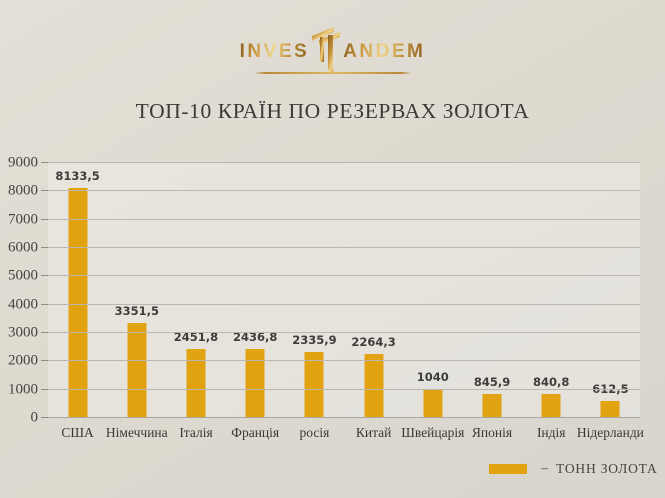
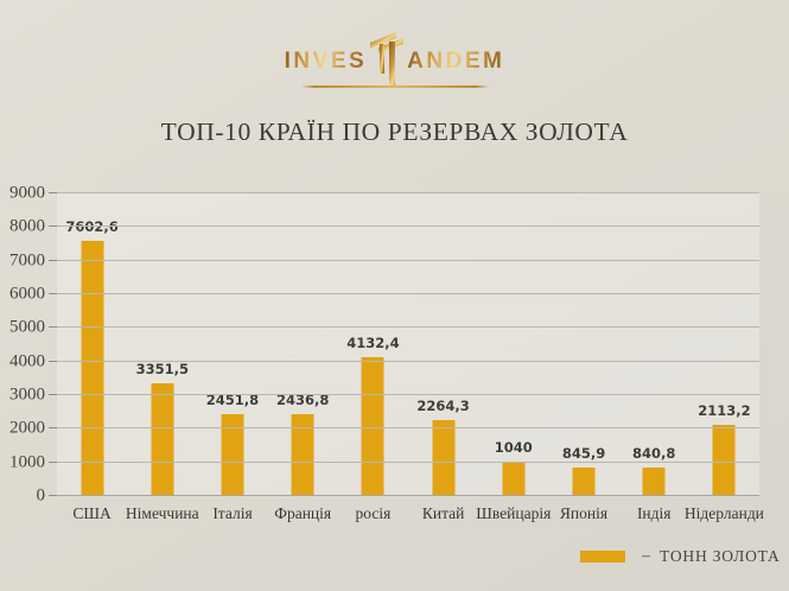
США: 8133,5 -> 7602,6
росія: 2335,9 -> 4132,4
Нідерланди: 612,5 -> 2113,2
